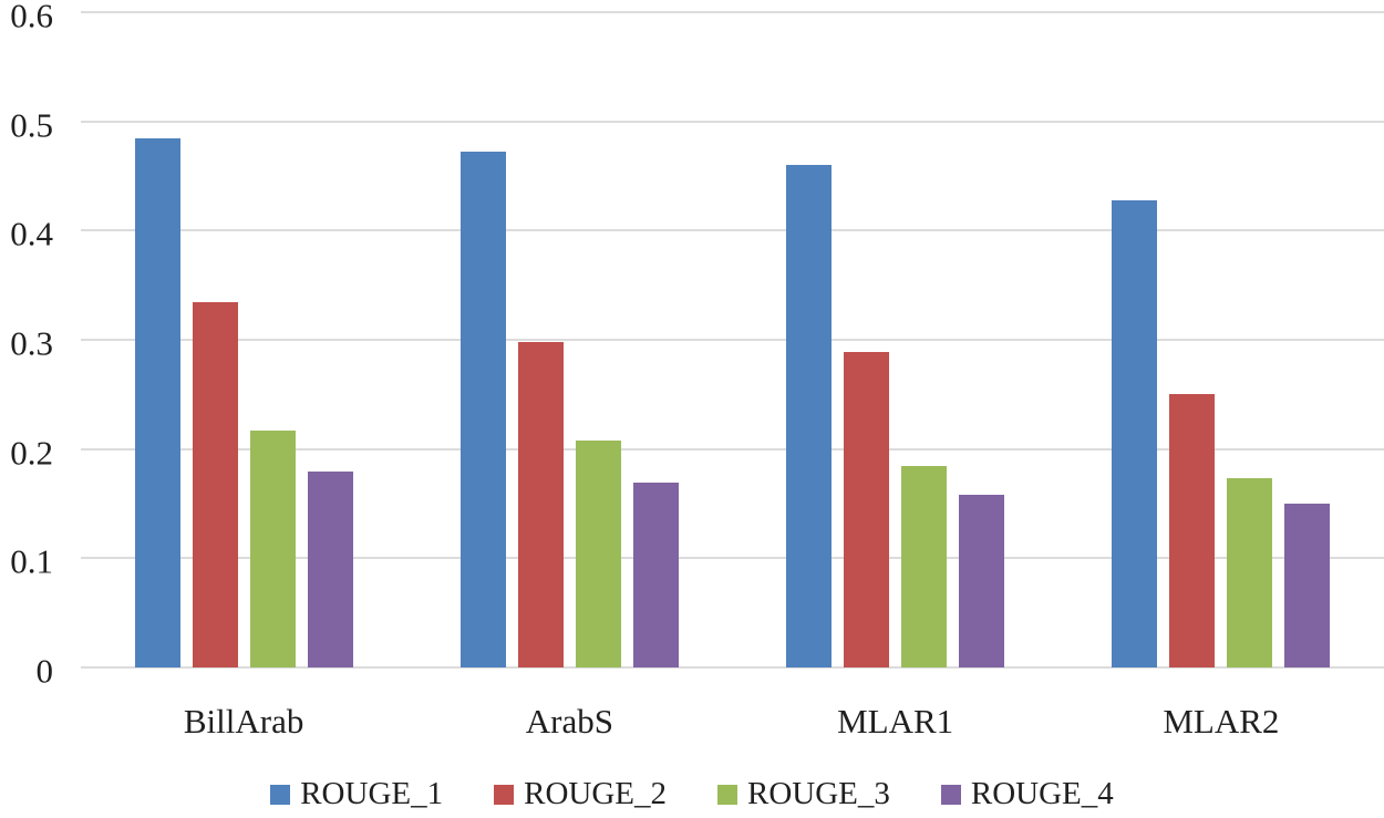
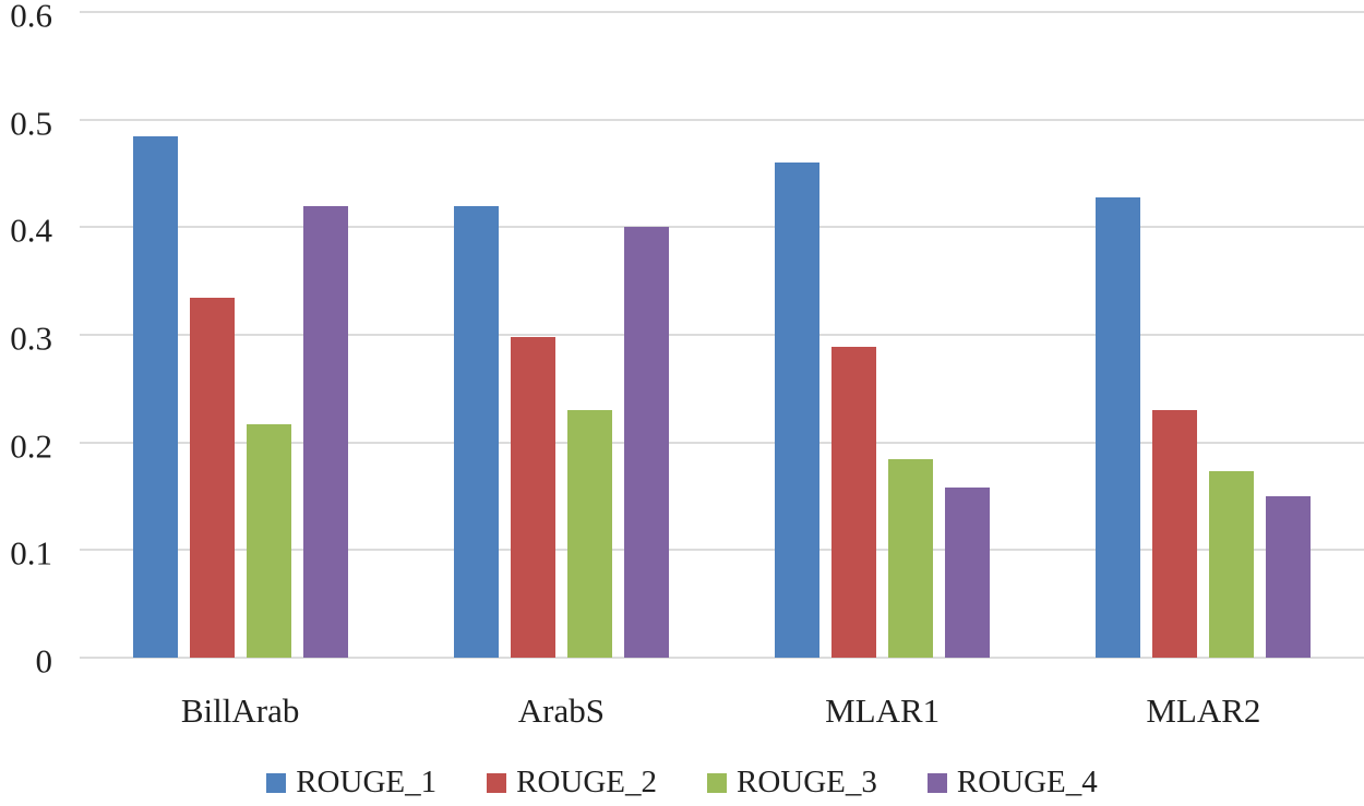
ROUGE_4/BillArab: 0.18 -> 0.42
ROUGE_1/ArabS: 0.47 -> 0.42
ROUGE_3/ArabS: 0.21 -> 0.23
ROUGE_4/ArabS: 0.17 -> 0.40
ROUGE_2/MLAR2: 0.25 -> 0.23
